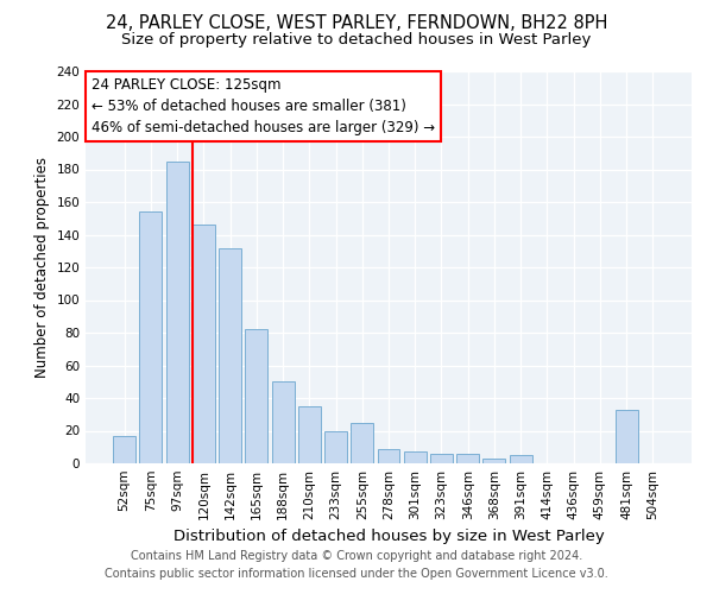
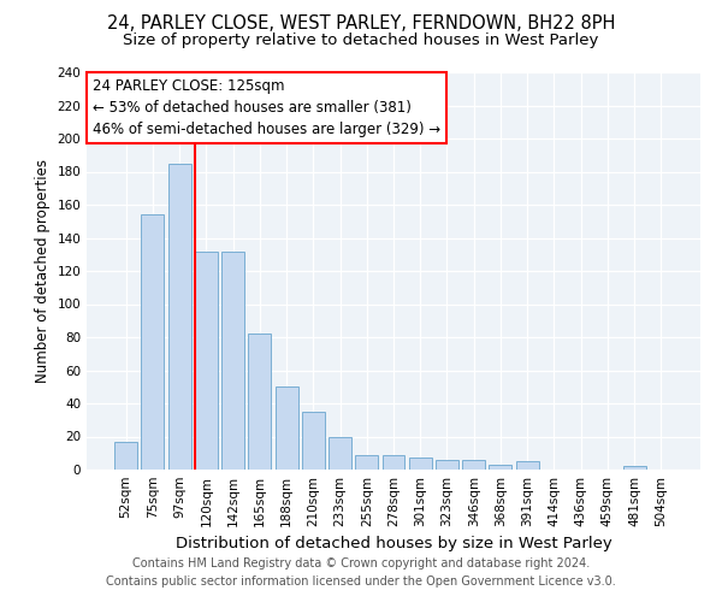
120sqm: 146 -> 132
255sqm: 25 -> 9
481sqm: 33 -> 2
